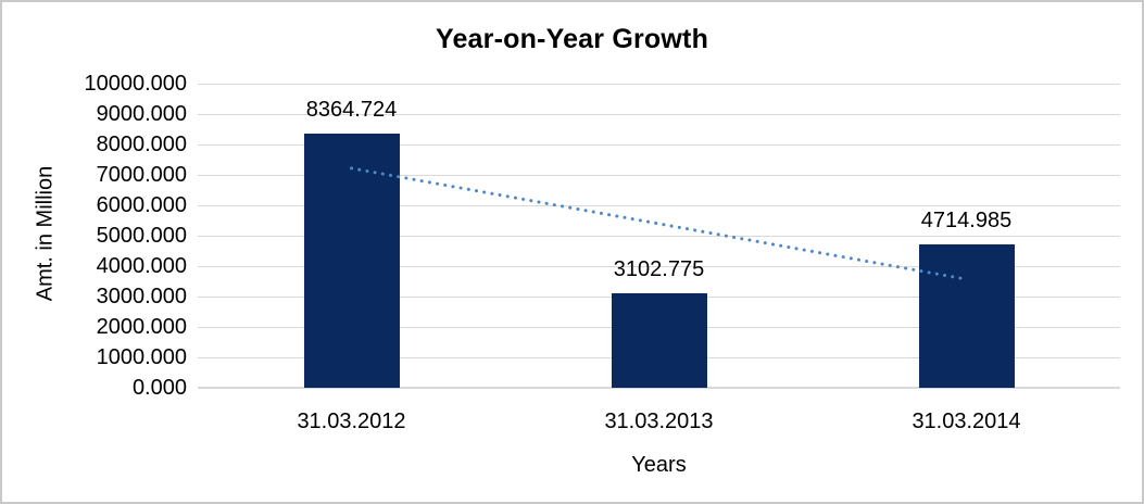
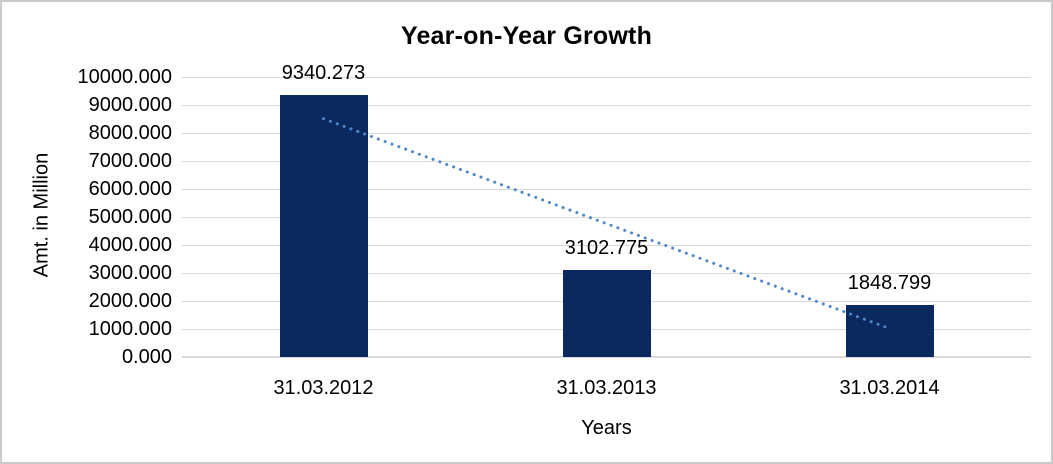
31.03.2012: 8364.724 -> 9340.273
31.03.2014: 4714.985 -> 1848.799
